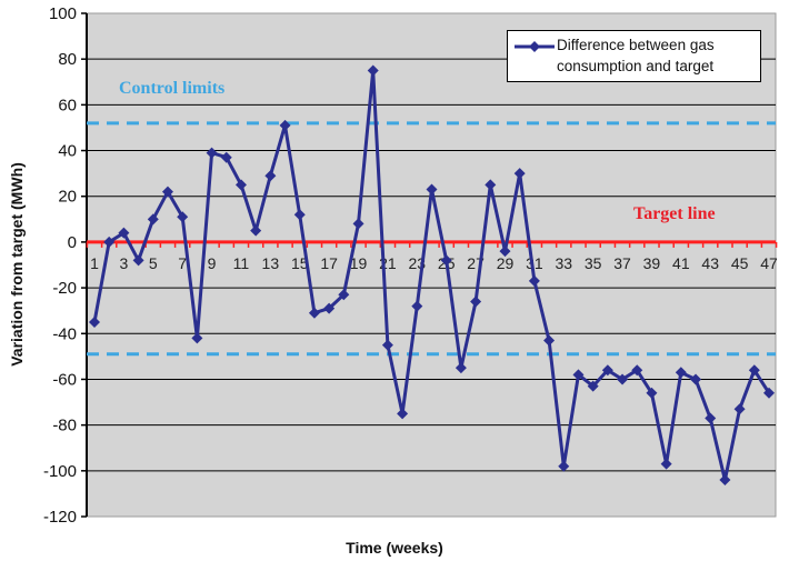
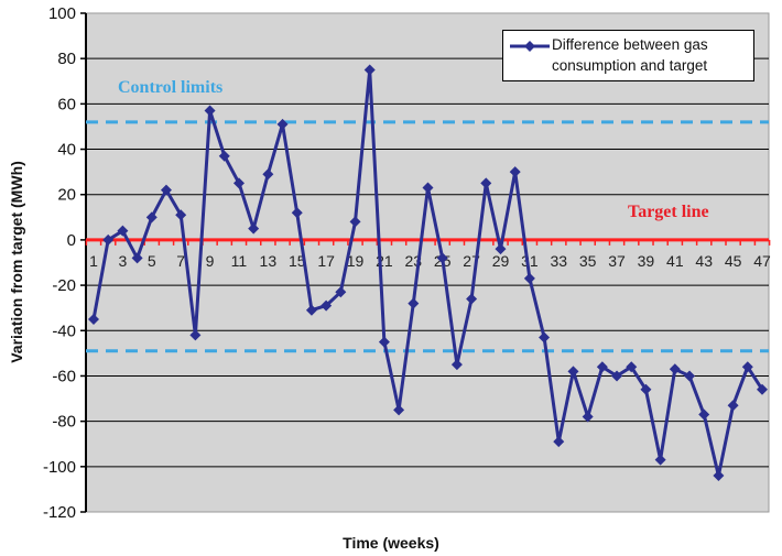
9: 39 -> 57
33: -98 -> -89
35: -63 -> -78
